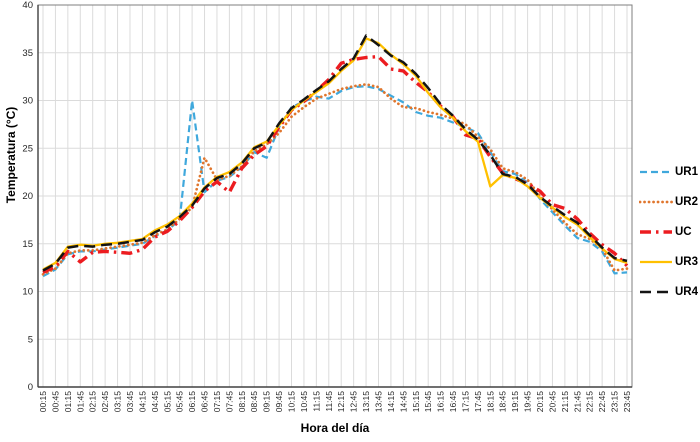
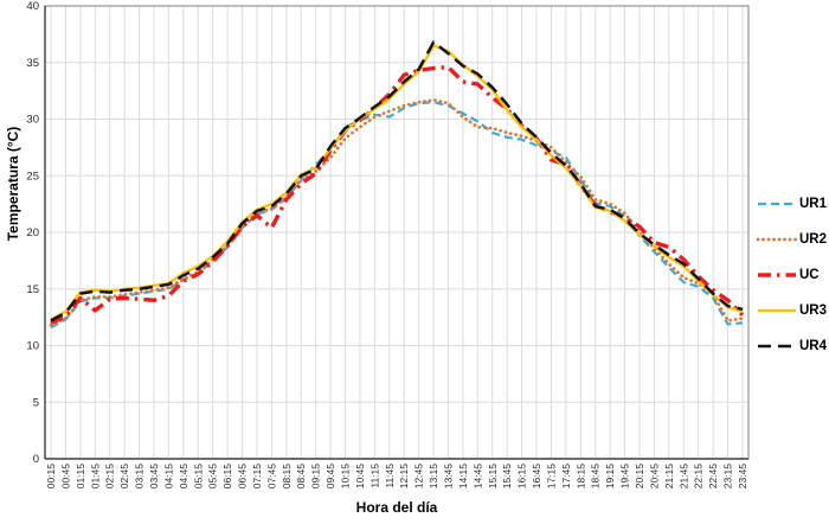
UR1/06:15: 30 -> 19
UR2/06:45: 24 -> 20
UR1/09:15: 24 -> 26
UR3/18:15: 21 -> 24
